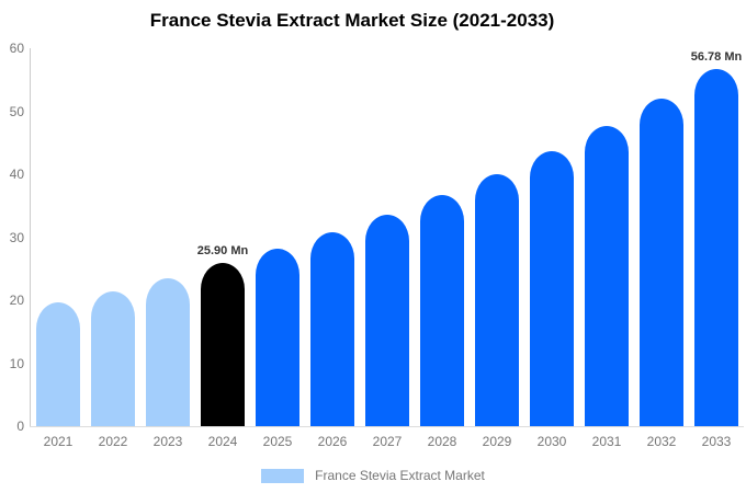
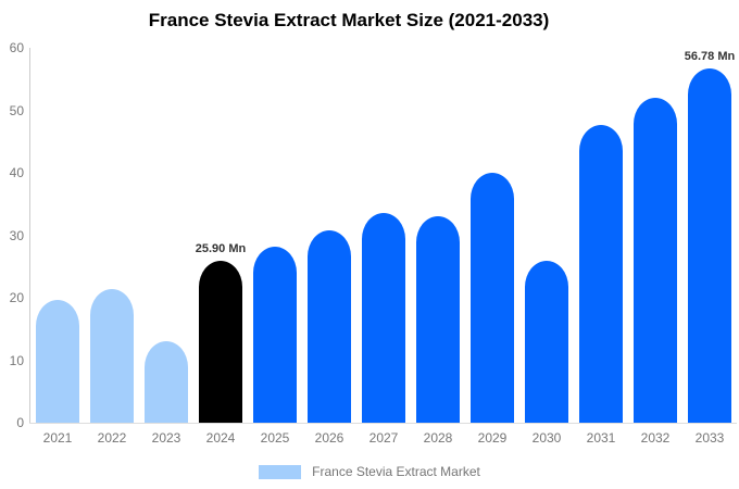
2023: 24 -> 13
2028: 37 -> 33
2030: 44 -> 26
